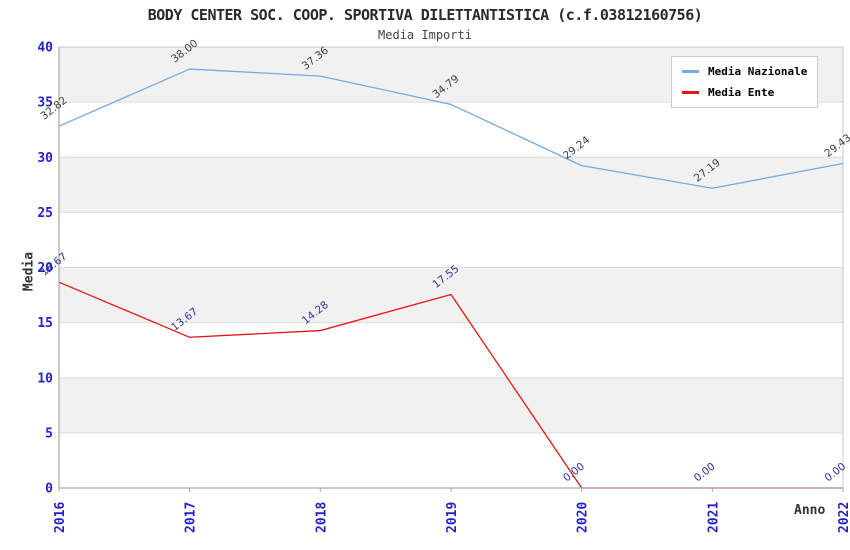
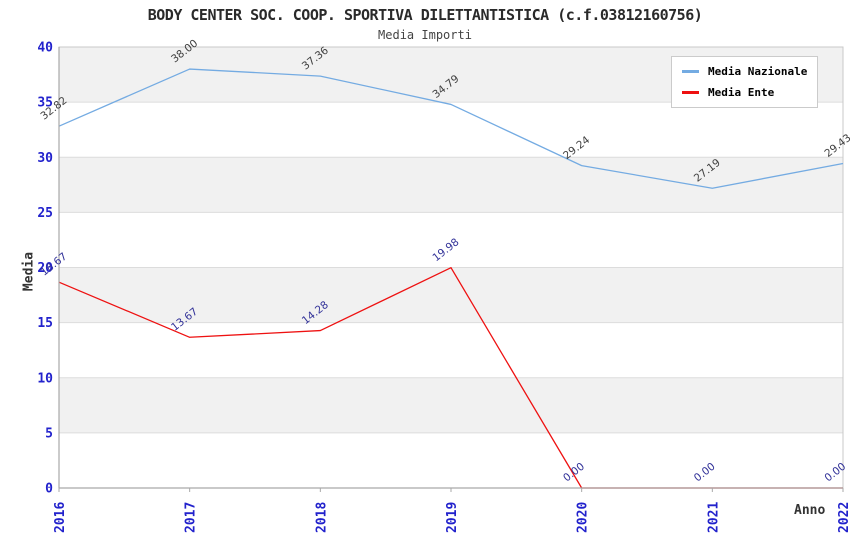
Media Ente/2019: 17.55 -> 19.98
